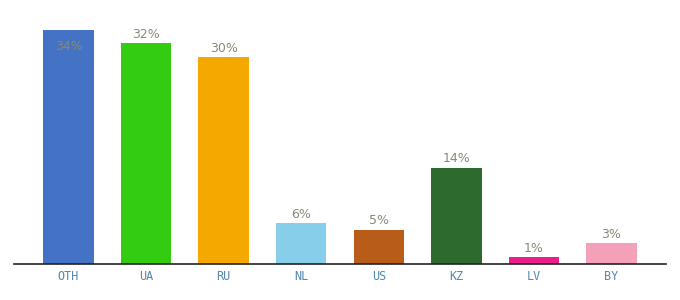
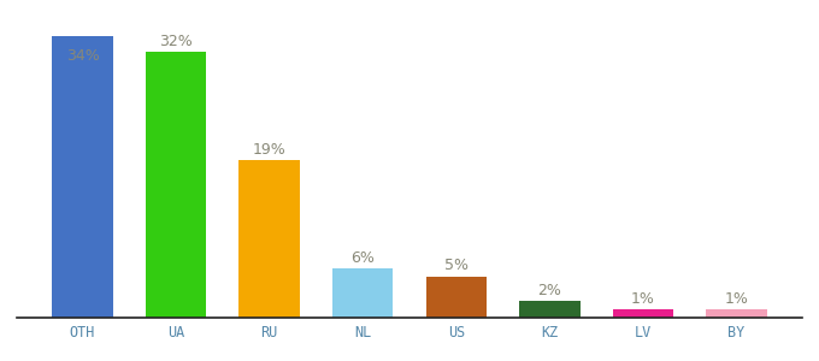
RU: 30% -> 19%
KZ: 14% -> 2%
BY: 3% -> 1%
